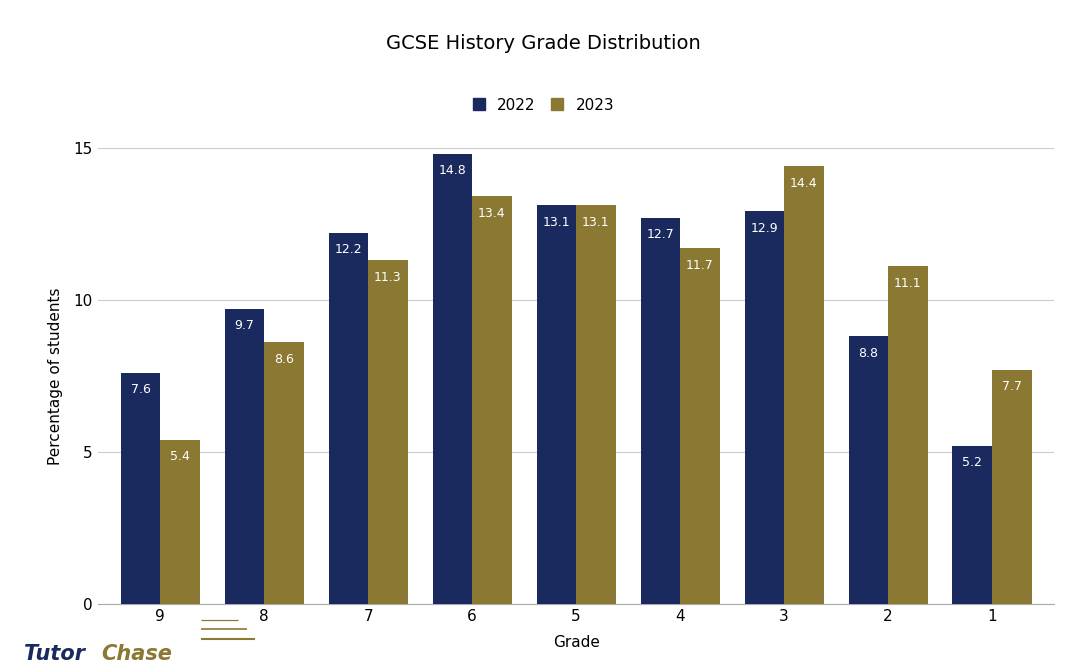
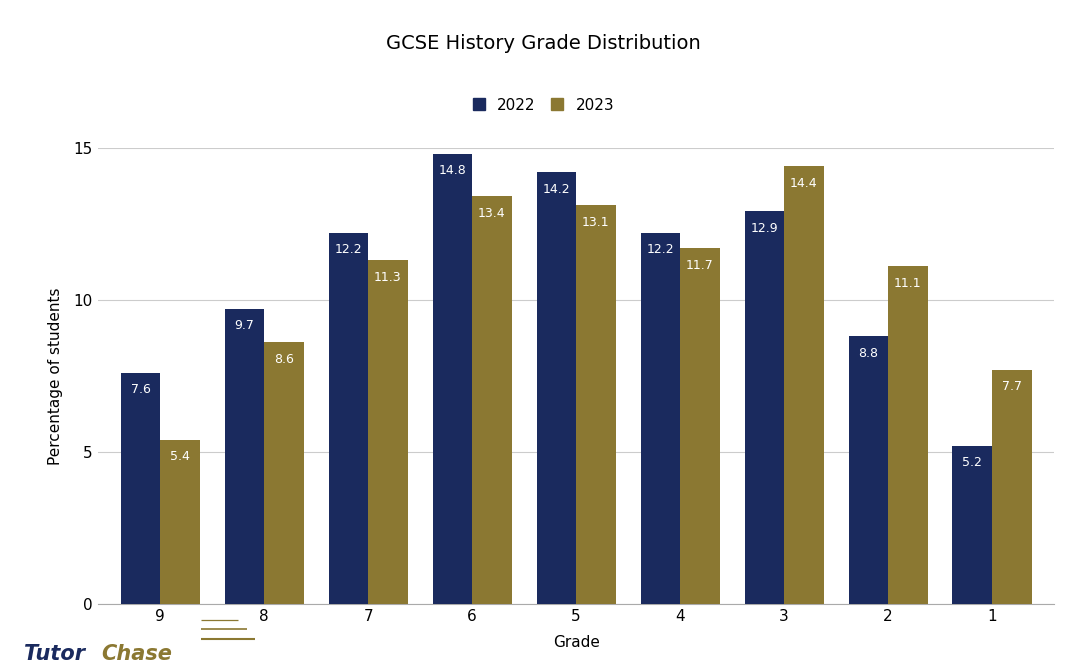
2022/5: 13.1 -> 14.2
2022/4: 12.7 -> 12.2
